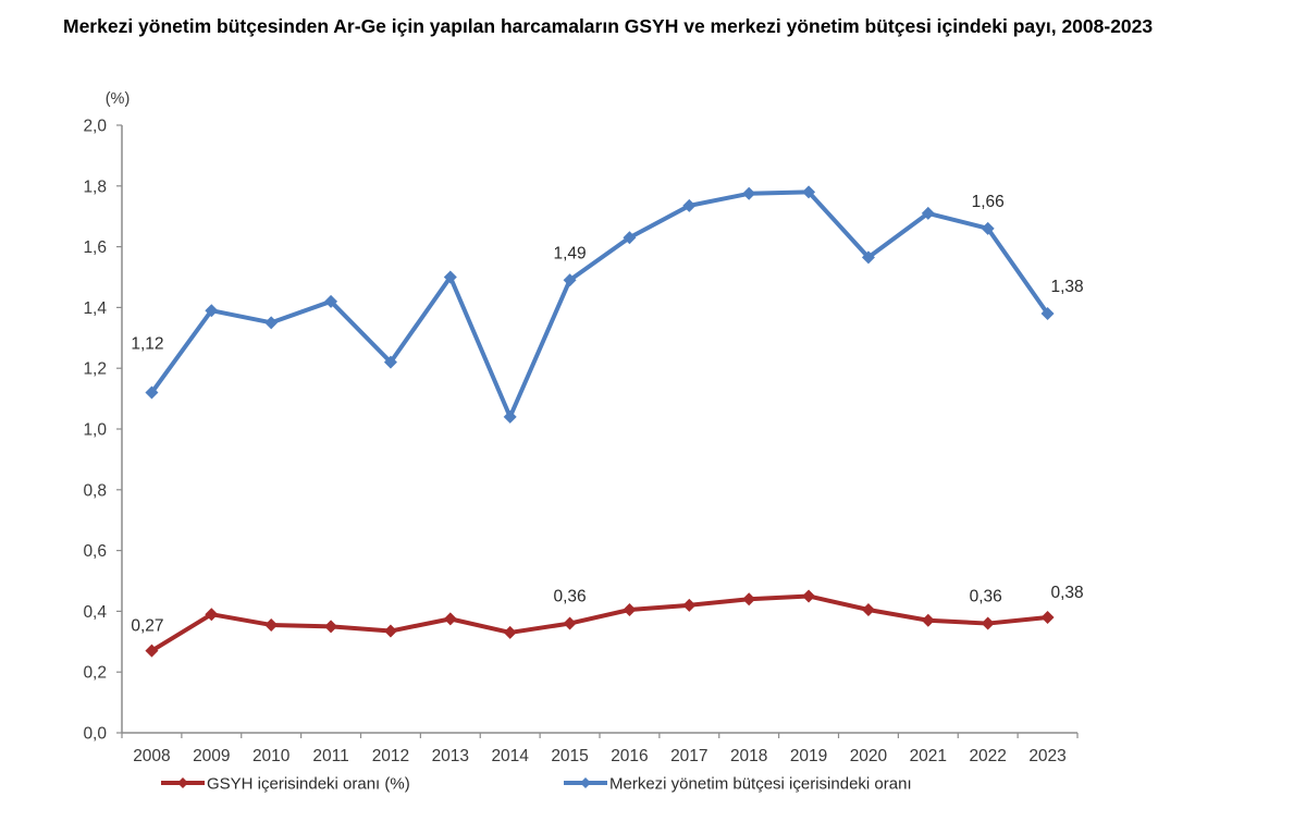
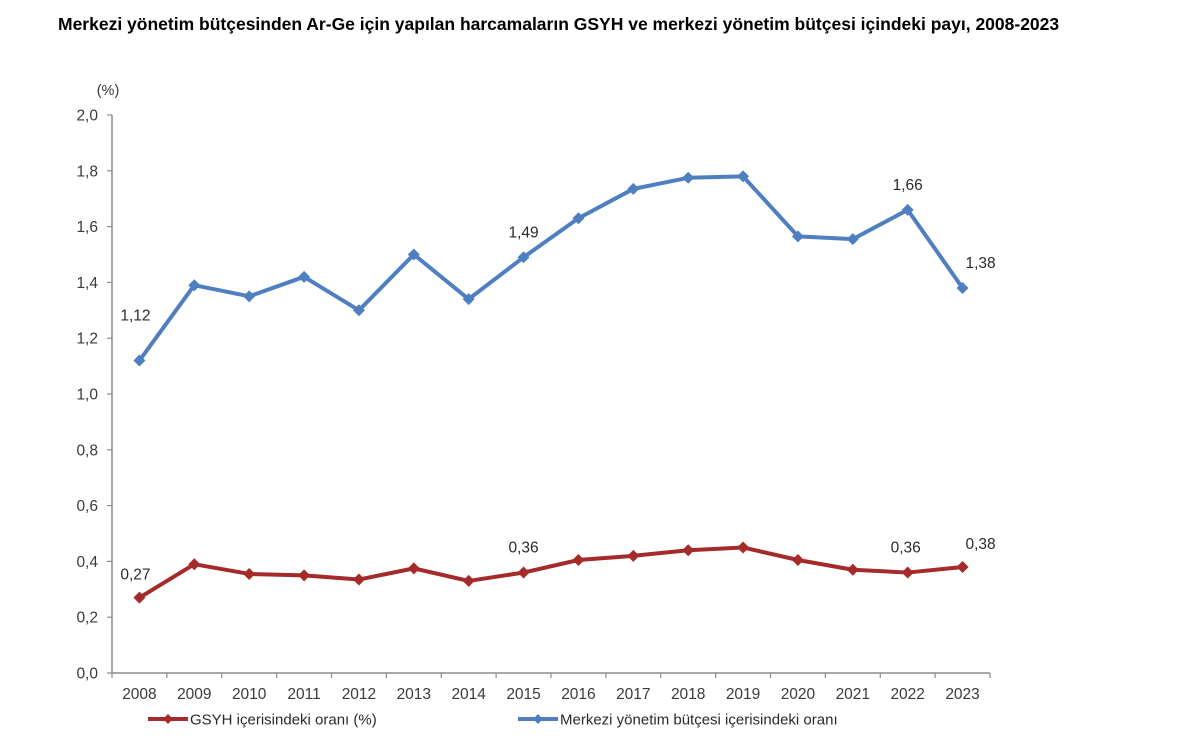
Merkezi yönetim bütçesi içerisindeki oranı/2012: 1,22 -> 1,30
Merkezi yönetim bütçesi içerisindeki oranı/2014: 1,04 -> 1,34
Merkezi yönetim bütçesi içerisindeki oranı/2021: 1,71 -> 1,55
